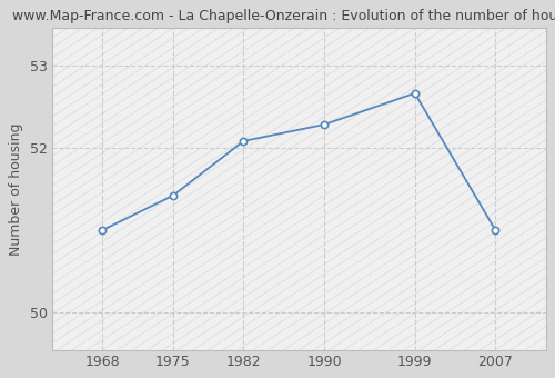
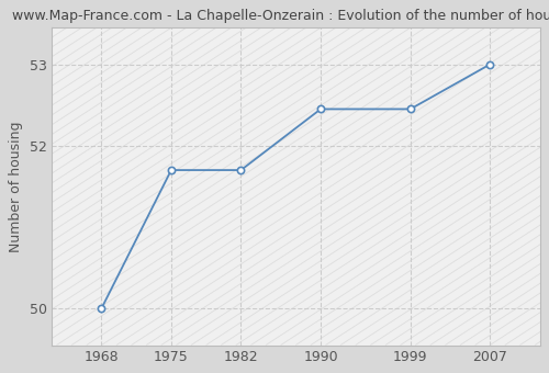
1968: 51.00 -> 50.00
1975: 51.42 -> 51.70
1982: 52.08 -> 51.70
1990: 52.28 -> 52.45
1999: 52.66 -> 52.45
2007: 51.00 -> 53.00
